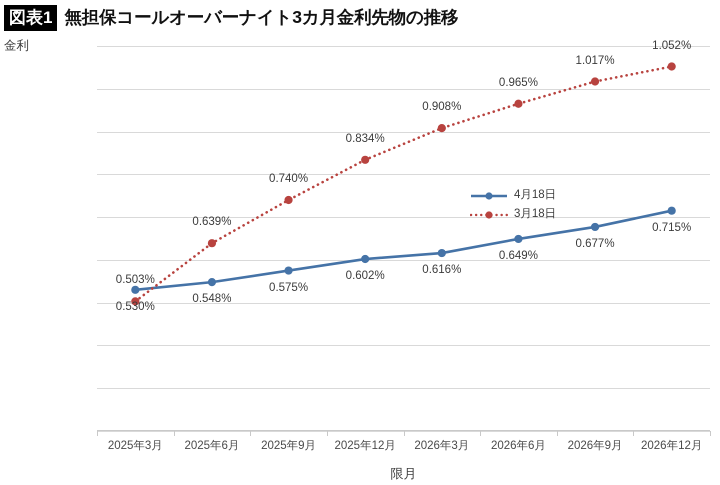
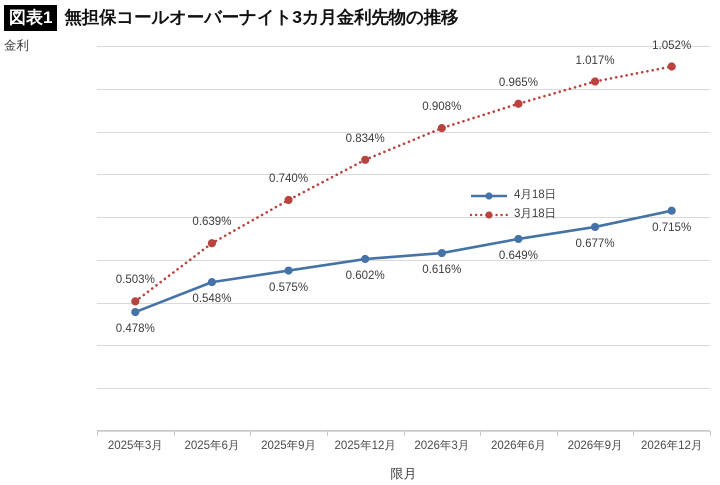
4月18日/2025年3月: 0.530% -> 0.478%
